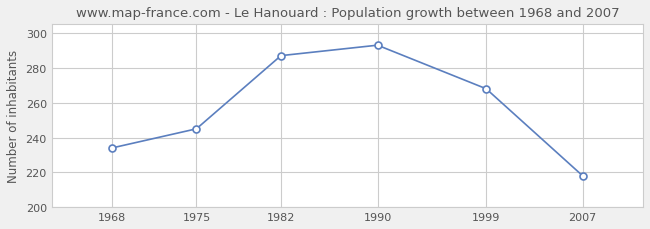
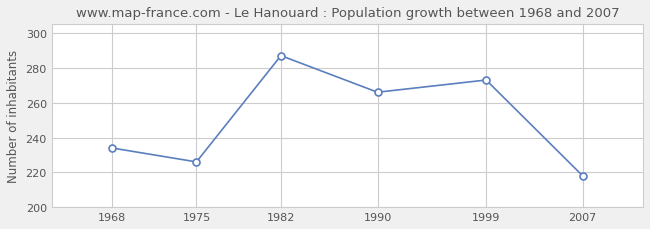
1975: 245 -> 226
1990: 293 -> 266
1999: 268 -> 273
